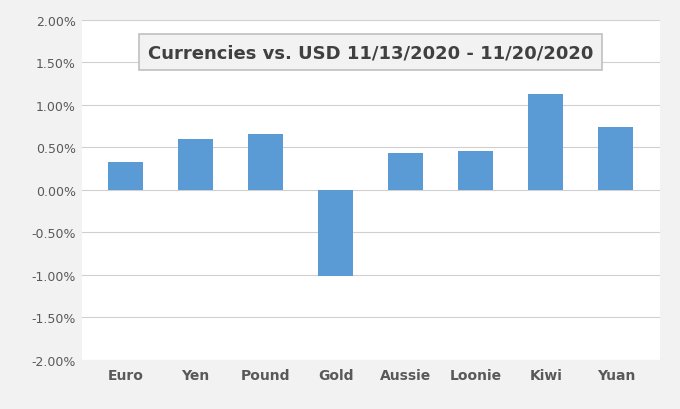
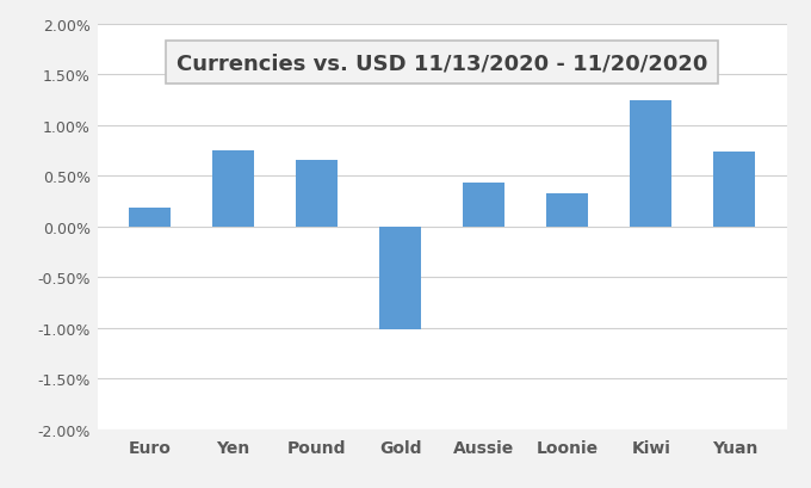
Euro: 0.32% -> 0.18%
Yen: 0.60% -> 0.75%
Loonie: 0.46% -> 0.32%
Kiwi: 1.12% -> 1.24%
